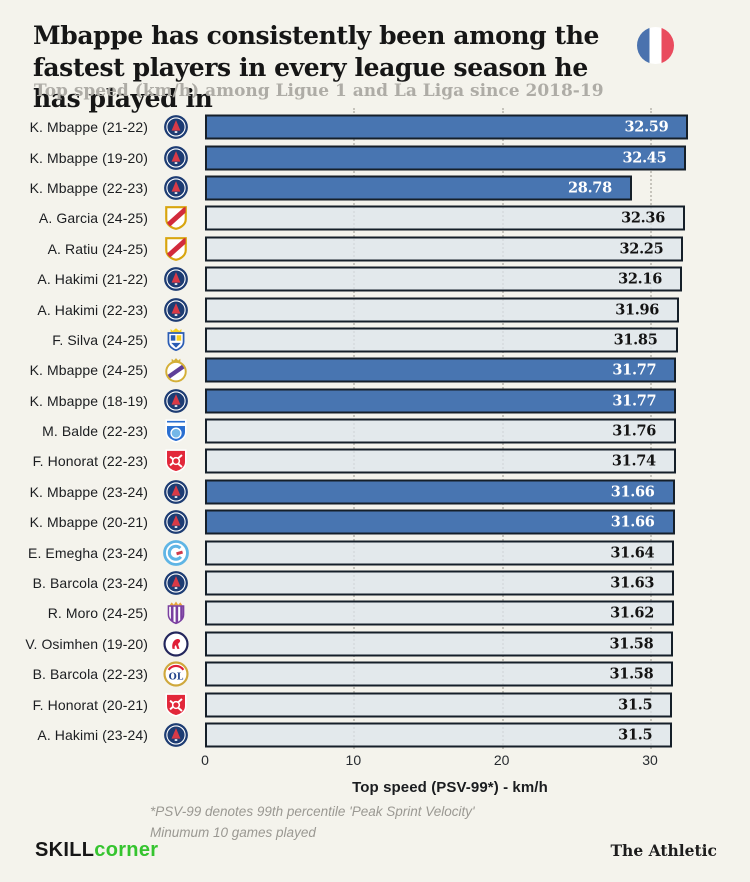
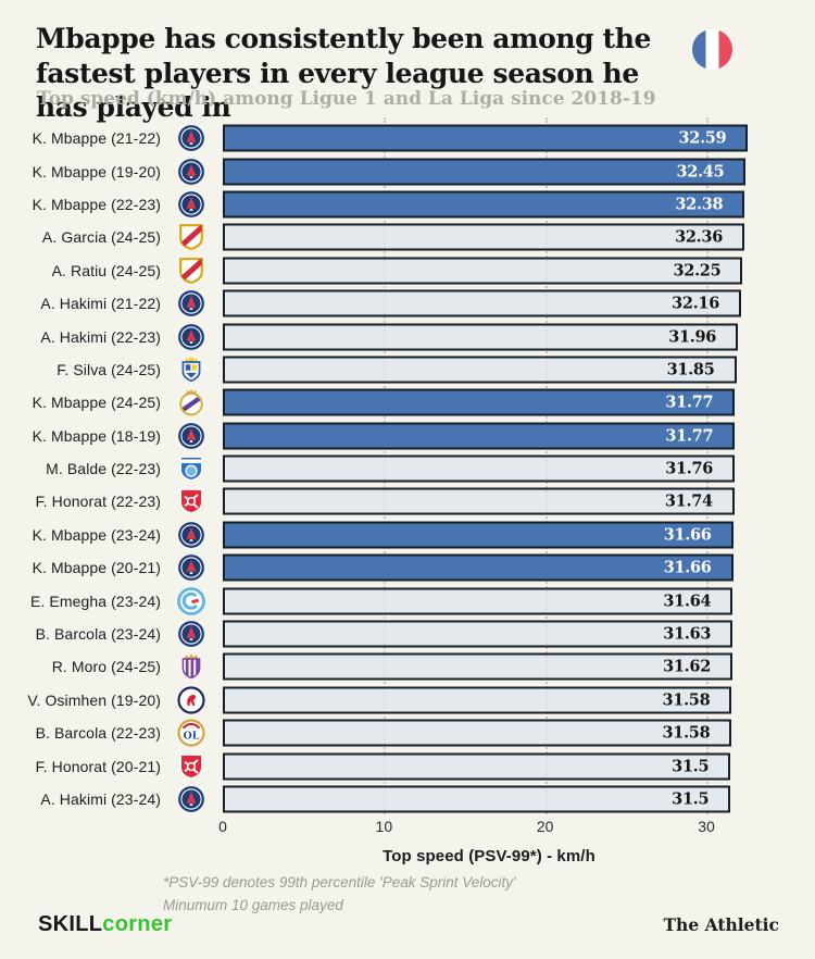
K. Mbappe (22-23): 28.78 -> 32.38
